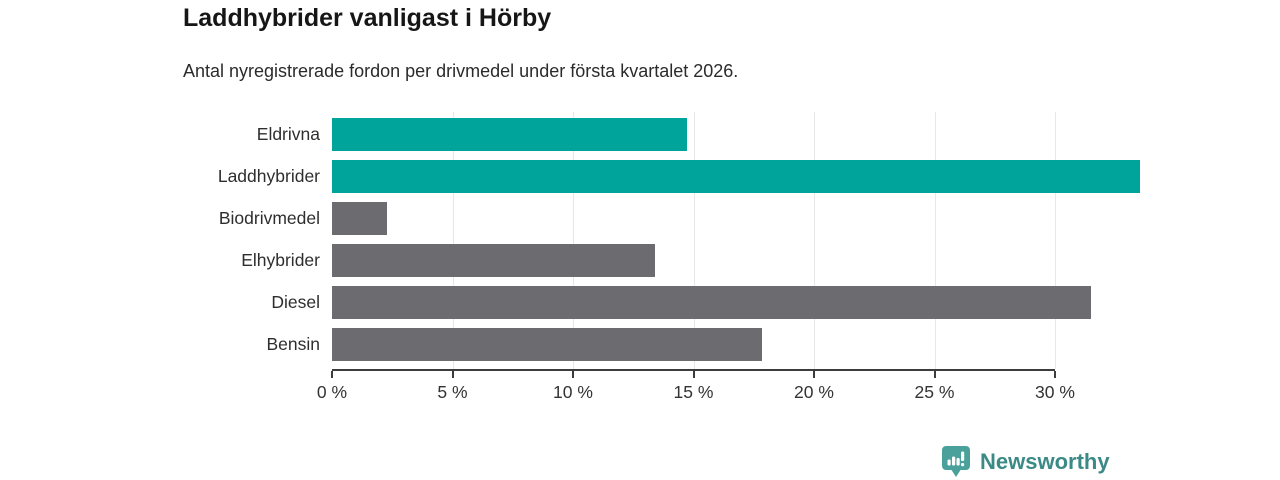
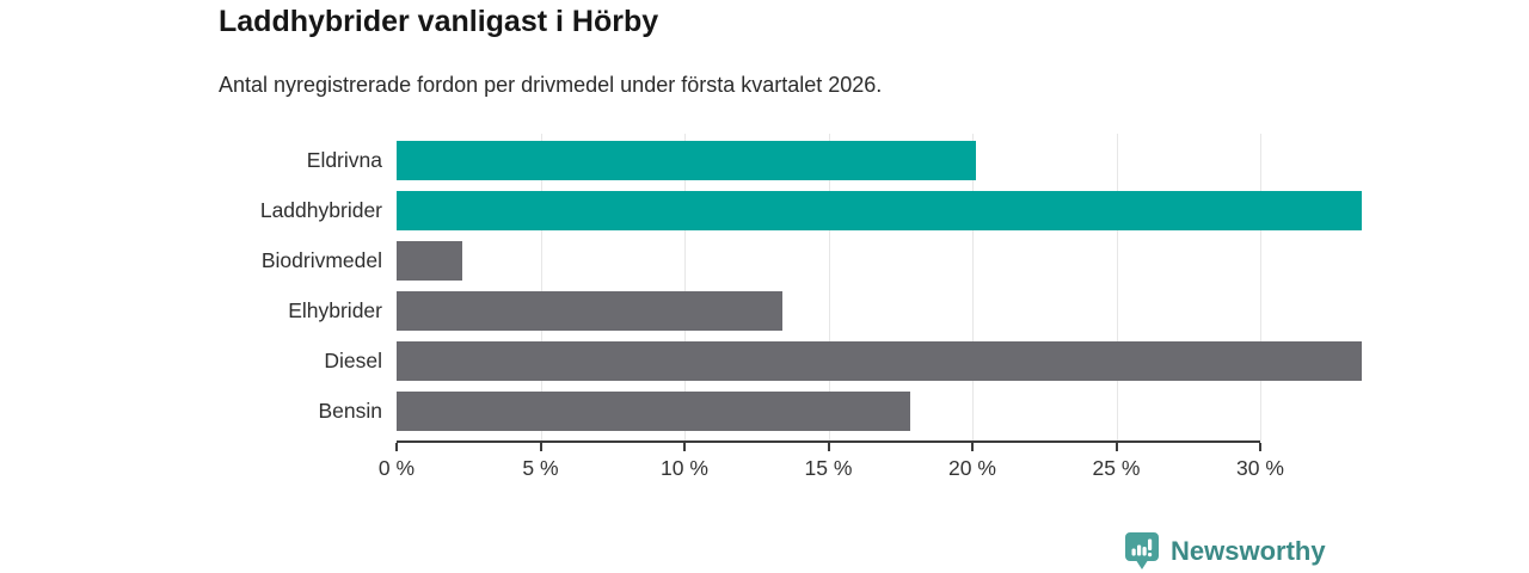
Eldrivna: 12.2% -> 16.7%
Diesel: 26.1% -> 27.8%
